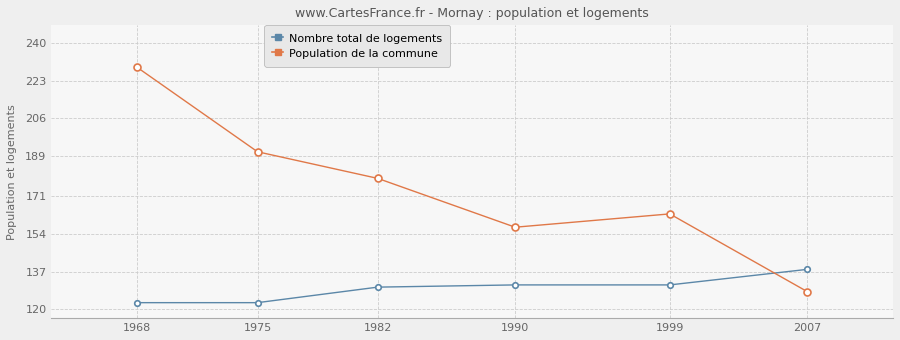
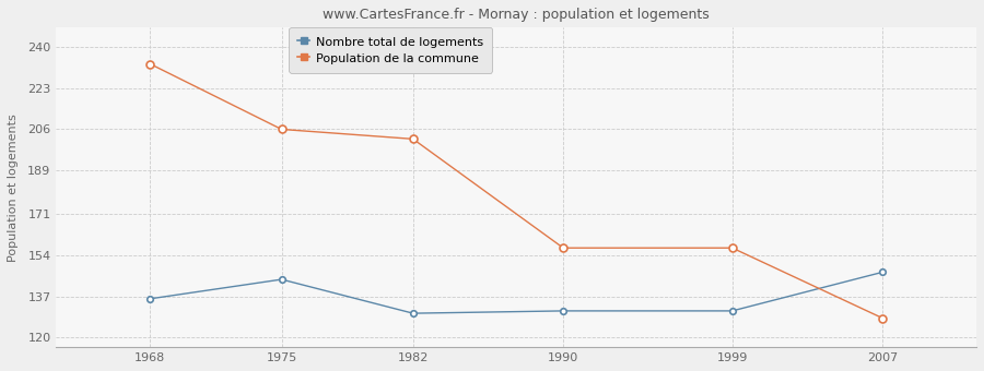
Nombre total de logements/1968: 123 -> 136
Population de la commune/1968: 229 -> 233
Nombre total de logements/1975: 123 -> 144
Population de la commune/1975: 191 -> 206
Population de la commune/1982: 179 -> 202
Population de la commune/1999: 163 -> 157
Nombre total de logements/2007: 138 -> 147
